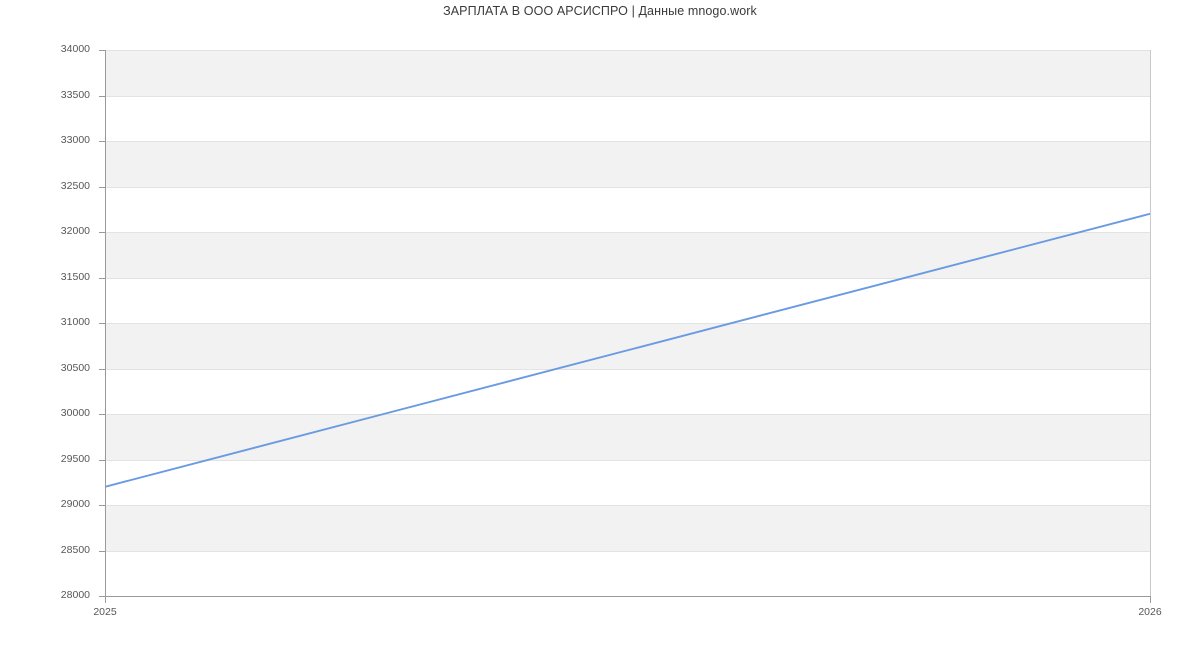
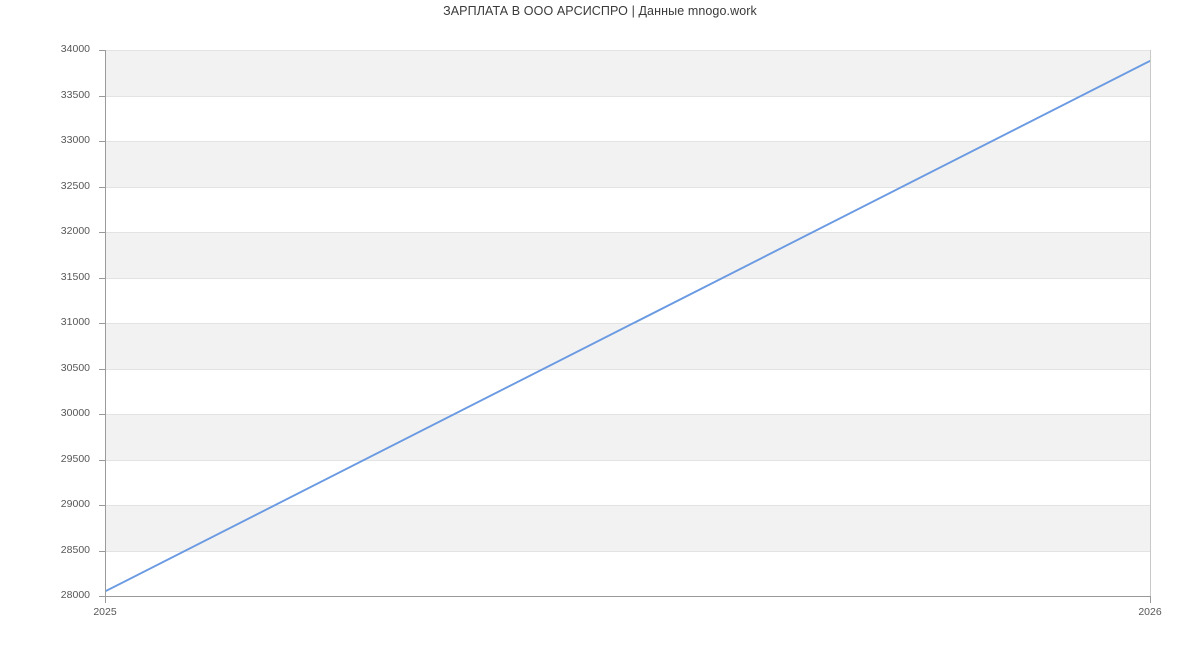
2025: 29200 -> 28000
2026: 32200 -> 33900
